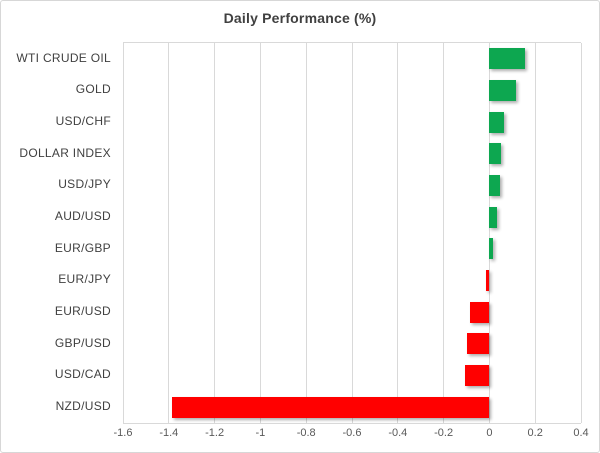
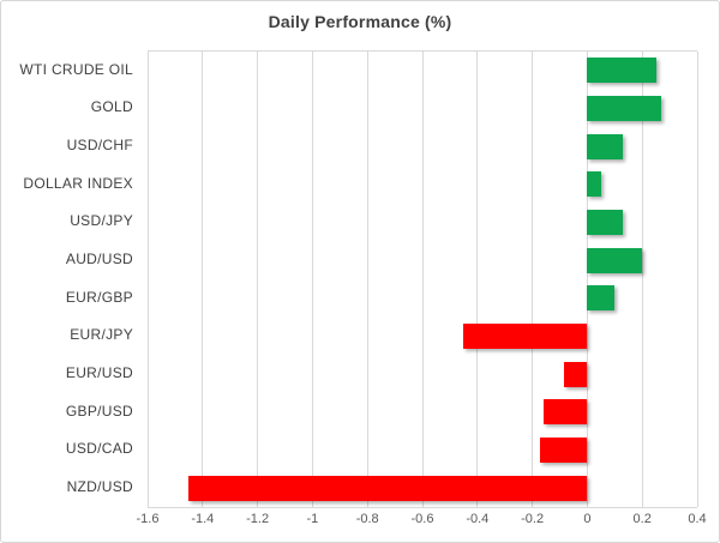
WTI CRUDE OIL: 0.15 -> 0.25
GOLD: 0.12 -> 0.27
USD/CHF: 0.07 -> 0.13
USD/JPY: 0.04 -> 0.13
AUD/USD: 0.04 -> 0.20
EUR/GBP: 0.01 -> 0.10
EUR/JPY: -0.01 -> -0.45
GBP/USD: -0.10 -> -0.16
USD/CAD: -0.10 -> -0.17
NZD/USD: -1.39 -> -1.45
